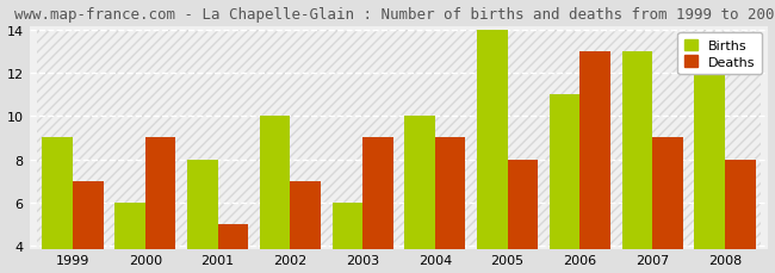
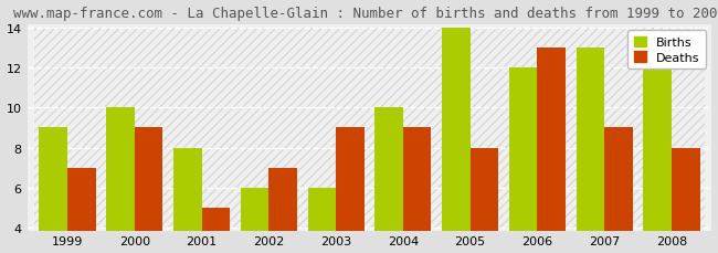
Births/2000: 6 -> 10
Births/2002: 10 -> 6
Births/2006: 11 -> 12
